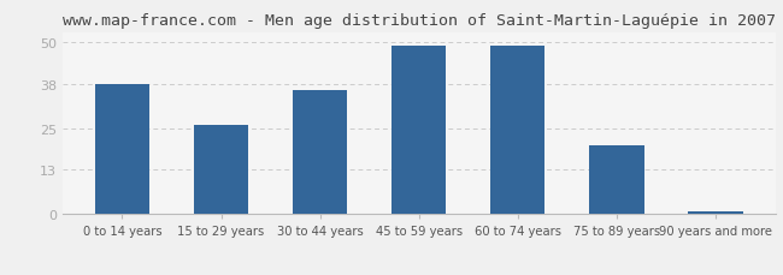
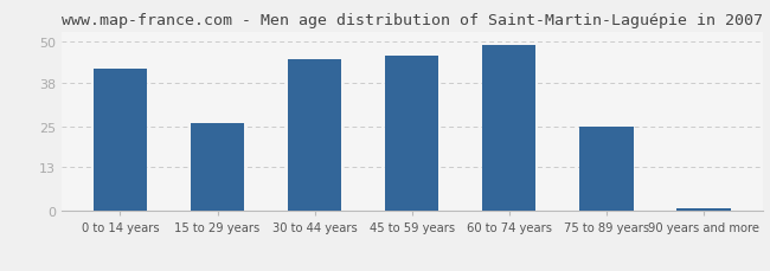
0 to 14 years: 38 -> 42
30 to 44 years: 36 -> 45
45 to 59 years: 49 -> 46
75 to 89 years: 20 -> 25
